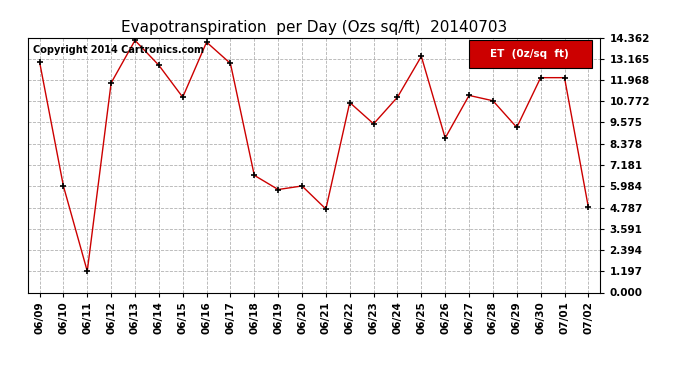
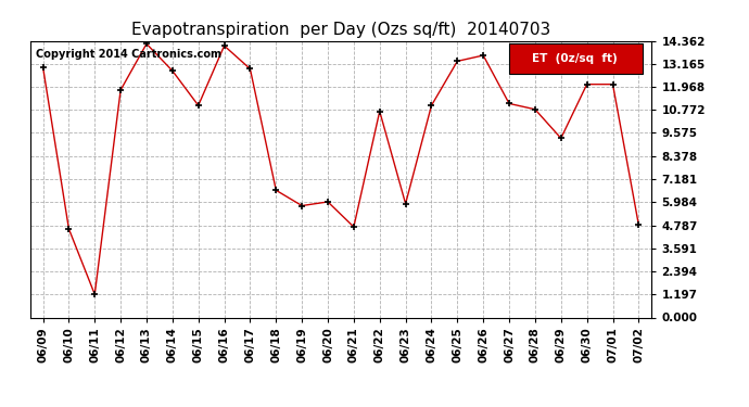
06/10: 6.0 -> 4.6
06/23: 9.5 -> 5.9
06/26: 8.7 -> 13.6
